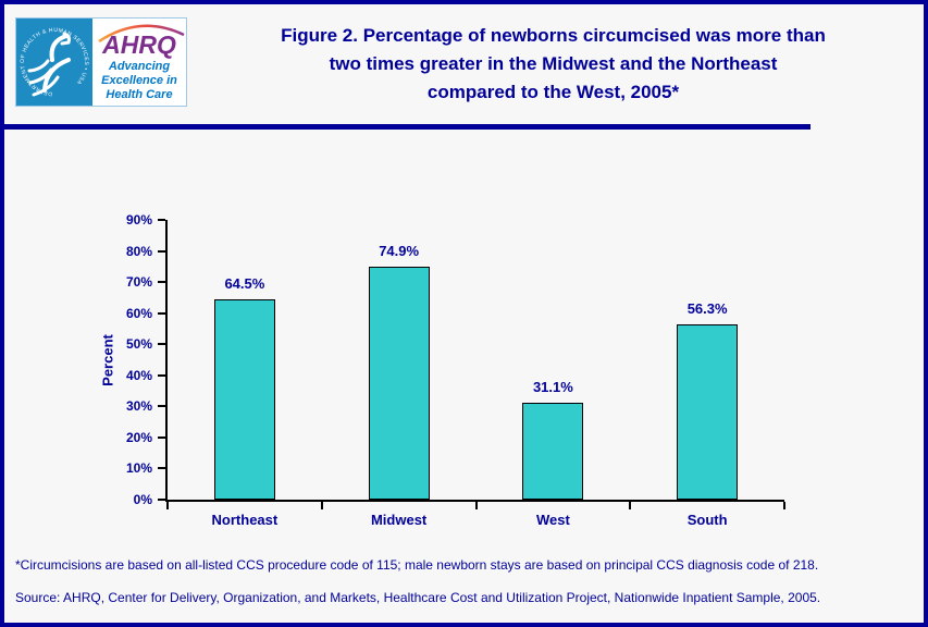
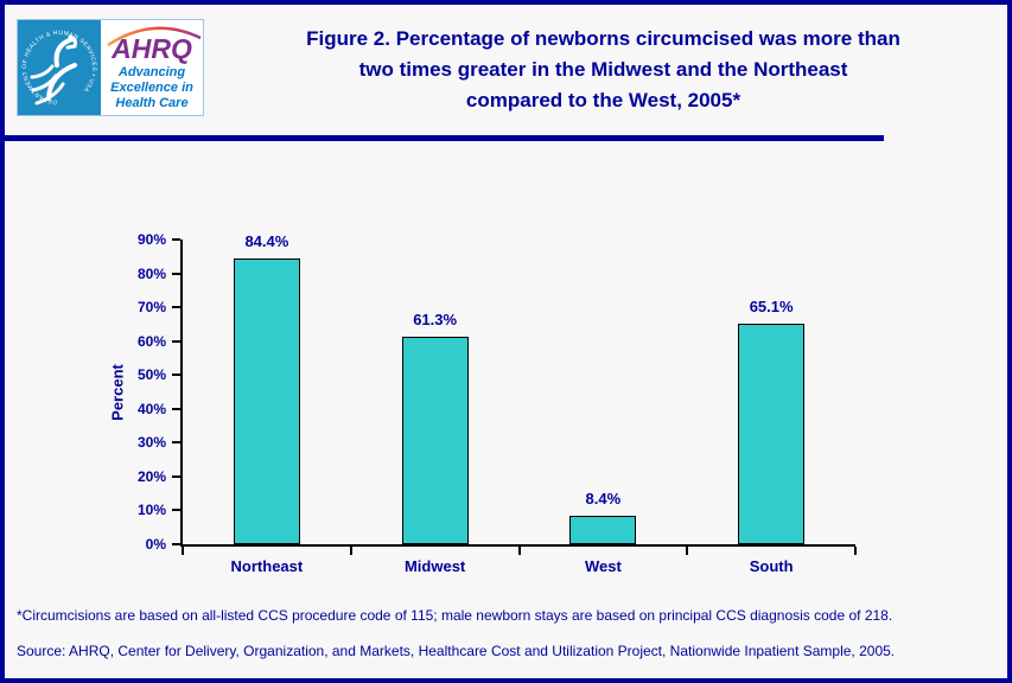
Northeast: 64.5% -> 84.4%
Midwest: 74.9% -> 61.3%
West: 31.1% -> 8.4%
South: 56.3% -> 65.1%
